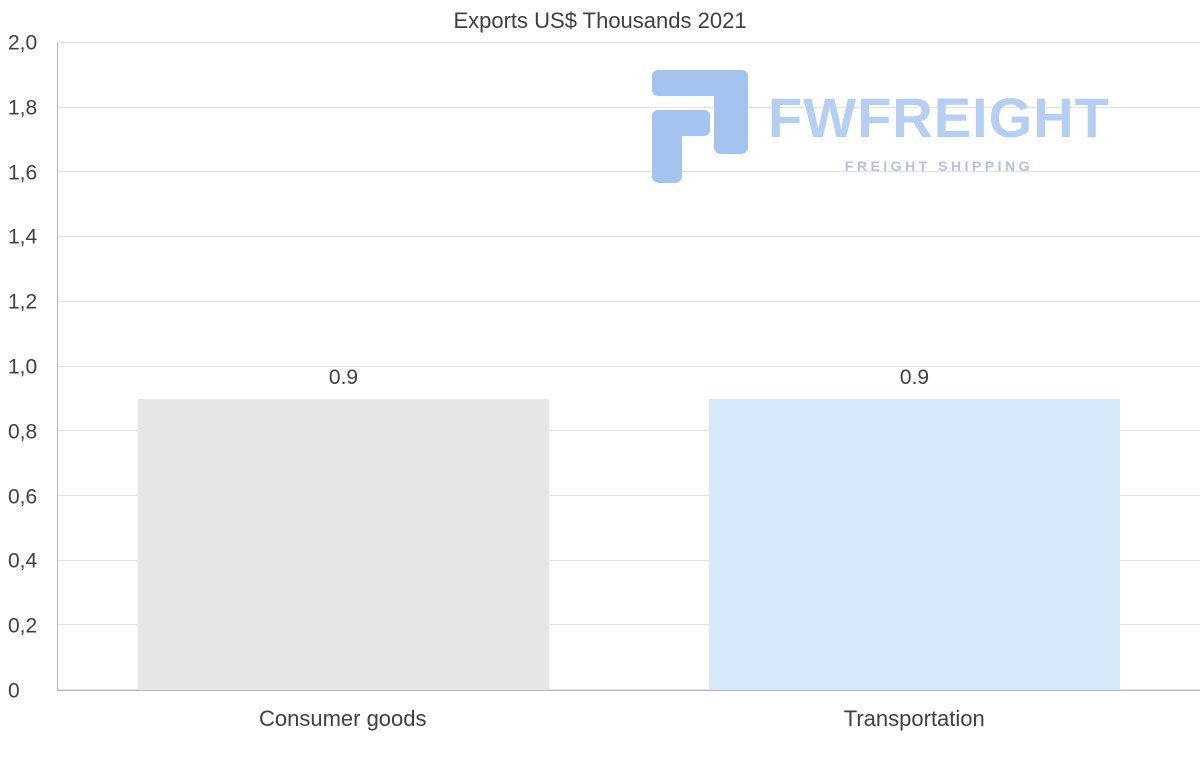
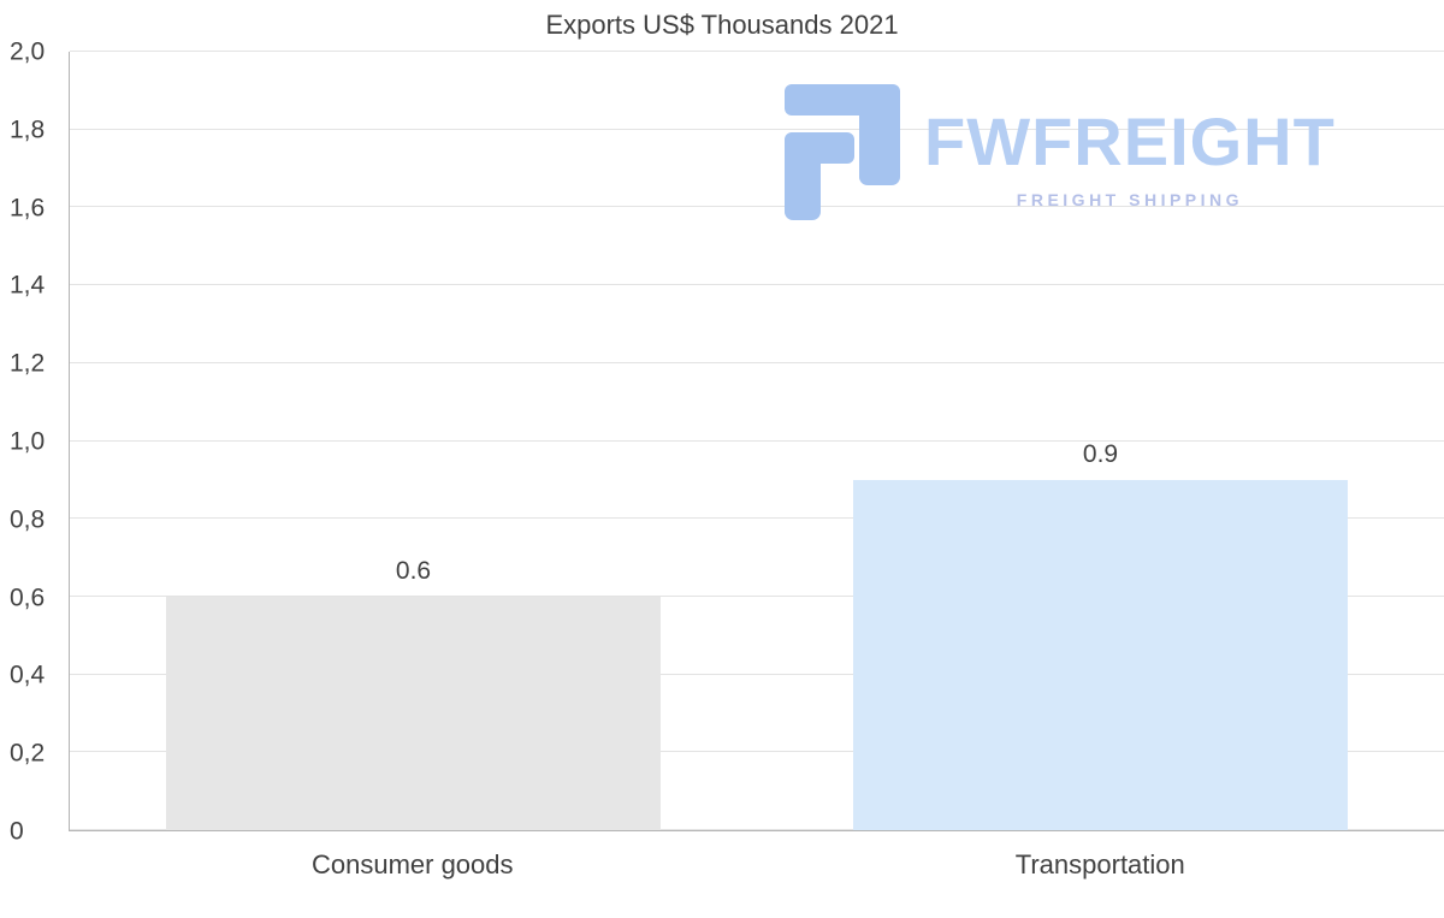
Consumer goods: 0.9 -> 0.6
